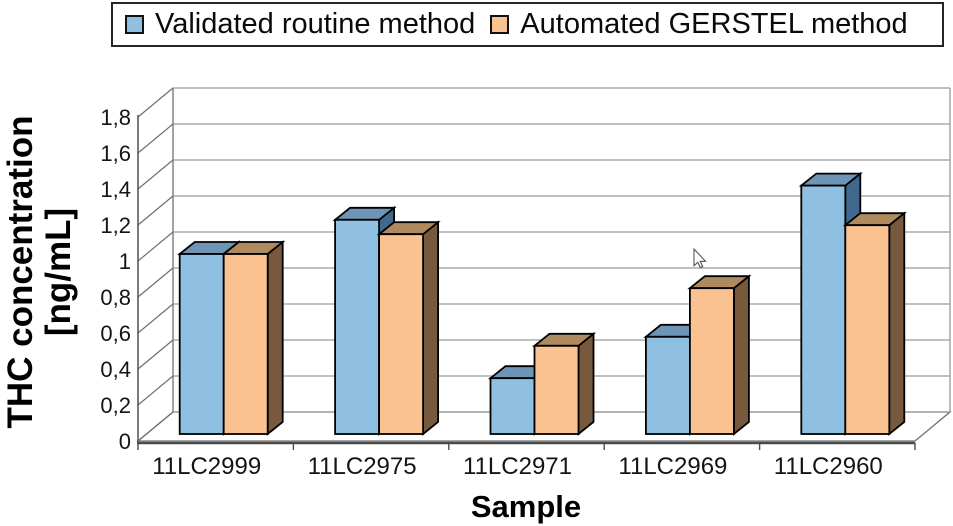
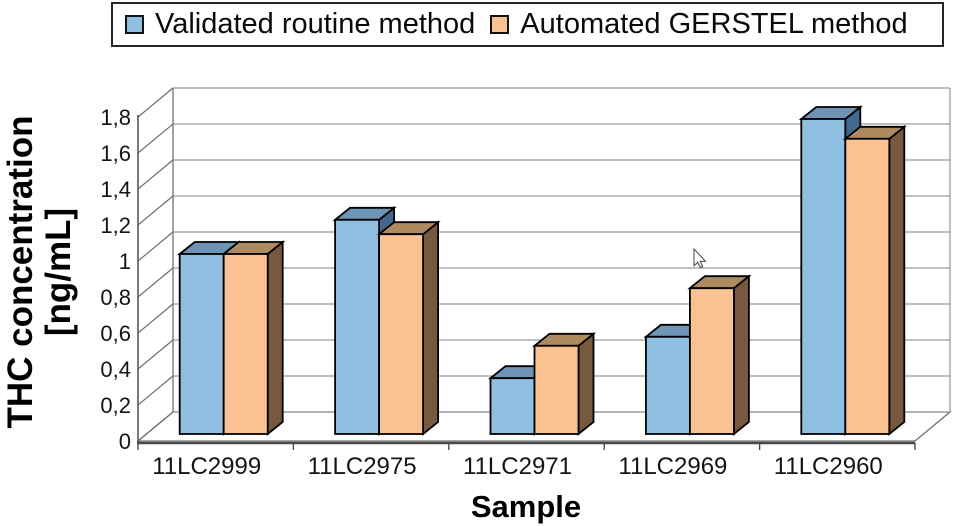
Validated routine method/11LC2960: 1,38 -> 1,75
Automated GERSTEL method/11LC2960: 1,16 -> 1,64
